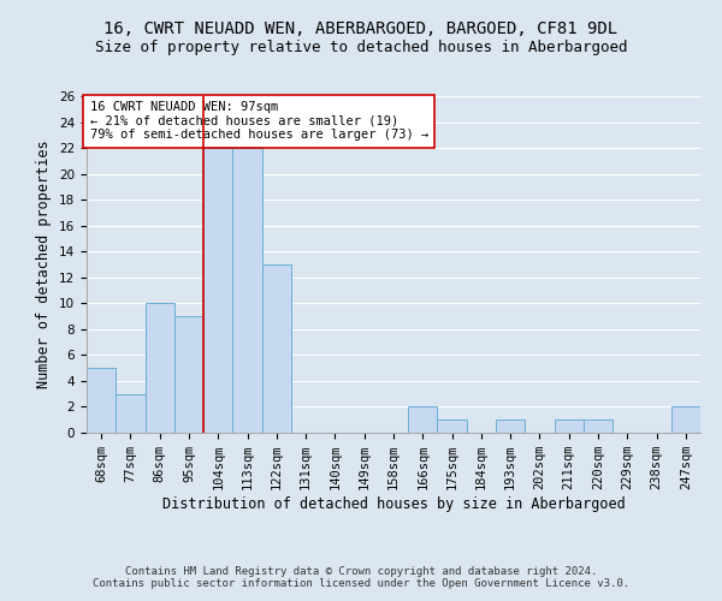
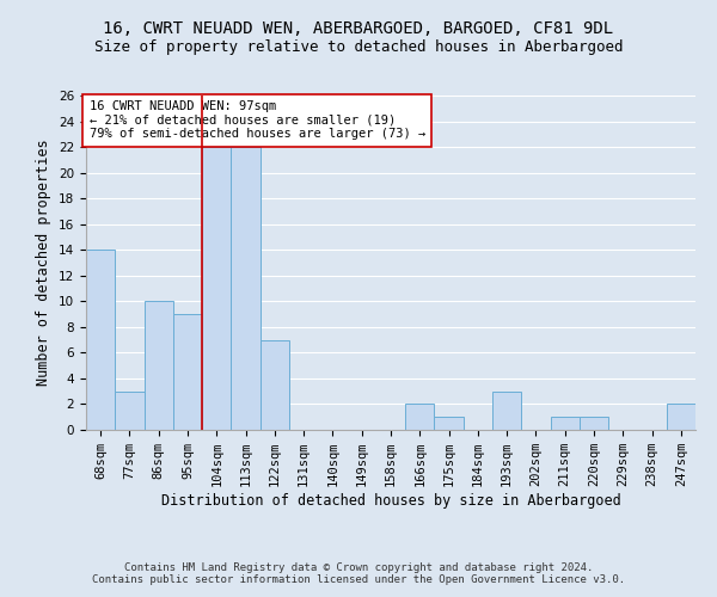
68sqm: 5 -> 14
122sqm: 13 -> 7
193sqm: 1 -> 3
